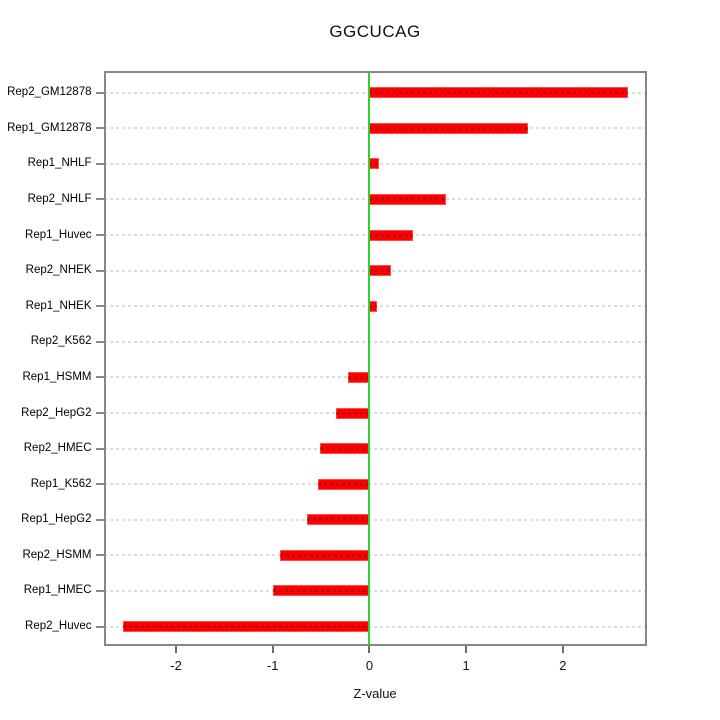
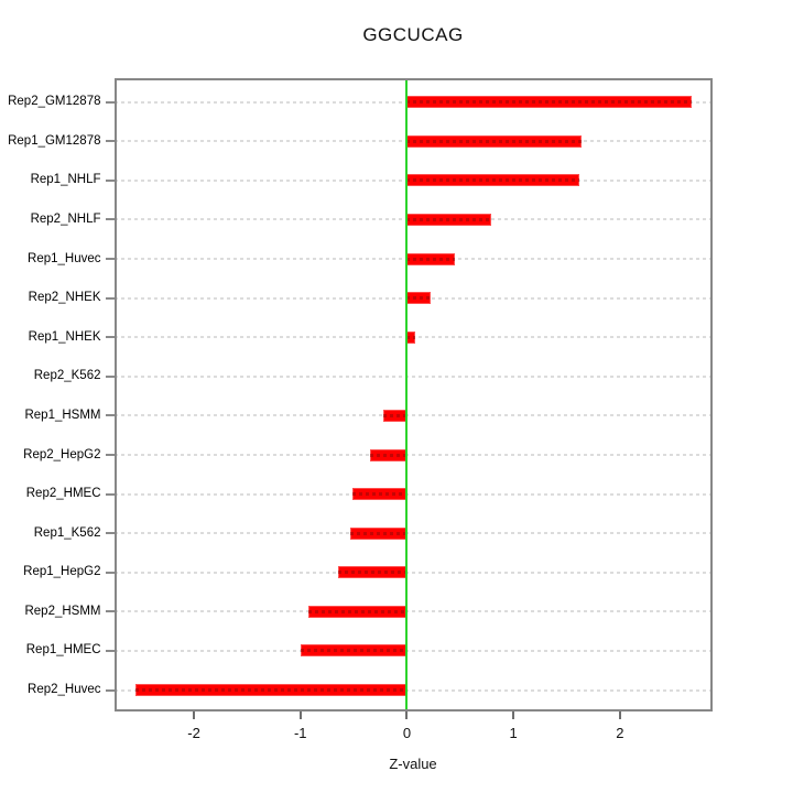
Rep1_NHLF: 0.1 -> 1.6
